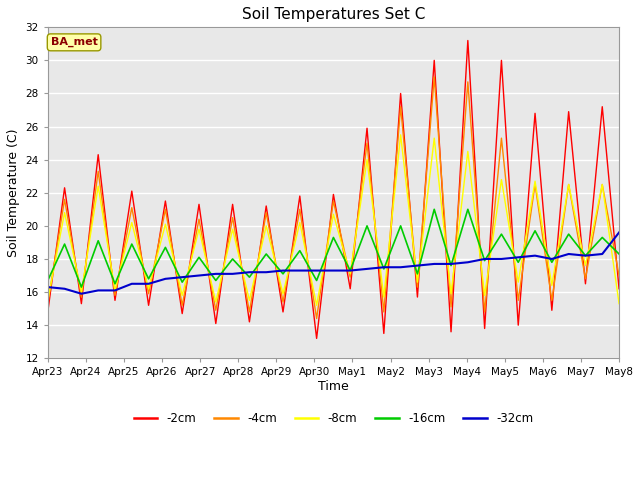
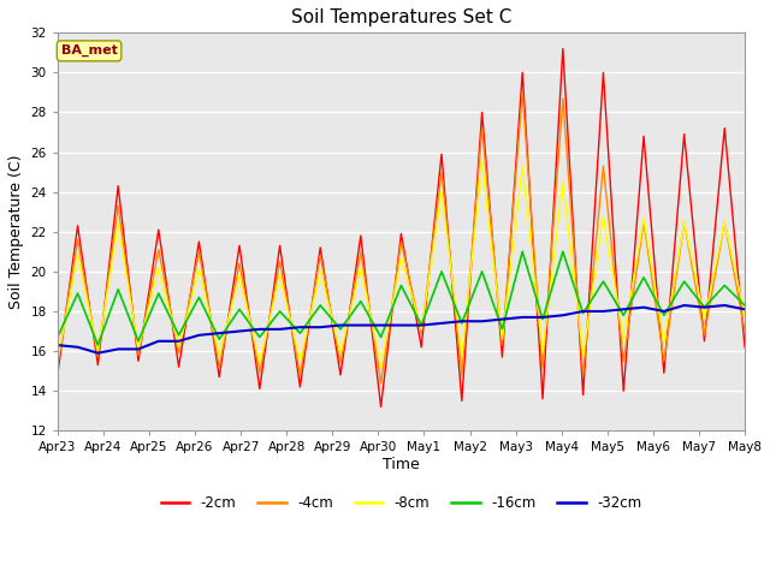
-8cm/May8: 15.3 -> 17.8
-32cm/May8: 19.6 -> 18.1
